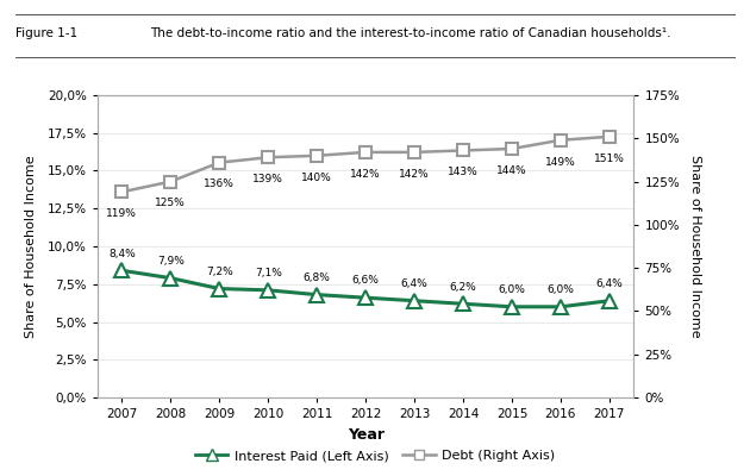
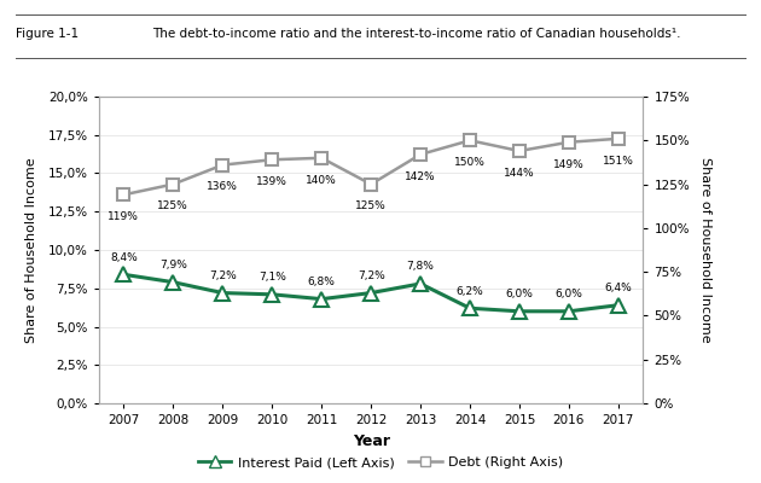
Interest Paid (Left Axis)/2012: 6,6% -> 7,2%
Debt (Right Axis)/2012: 142% -> 125%
Interest Paid (Left Axis)/2013: 6,4% -> 7,8%
Debt (Right Axis)/2014: 143% -> 150%
